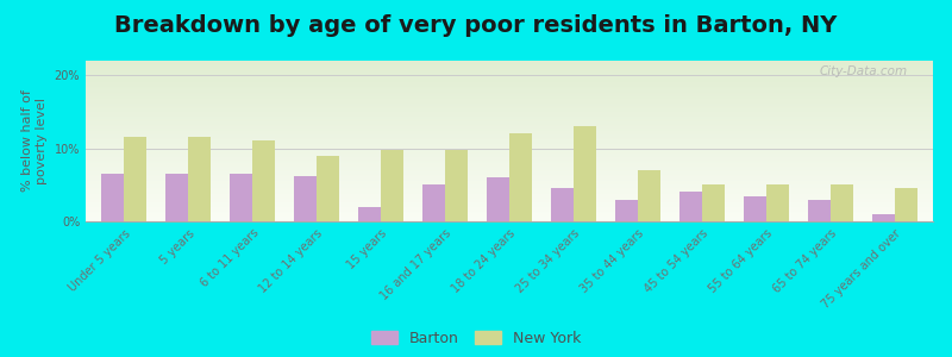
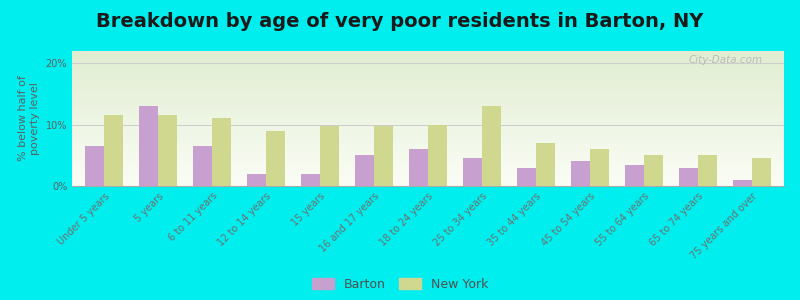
Barton/5 years: 6.6% -> 13.0%
Barton/12 to 14 years: 6.2% -> 2.0%
New York/18 to 24 years: 12.0% -> 10.0%
New York/45 to 54 years: 5.0% -> 6.0%
